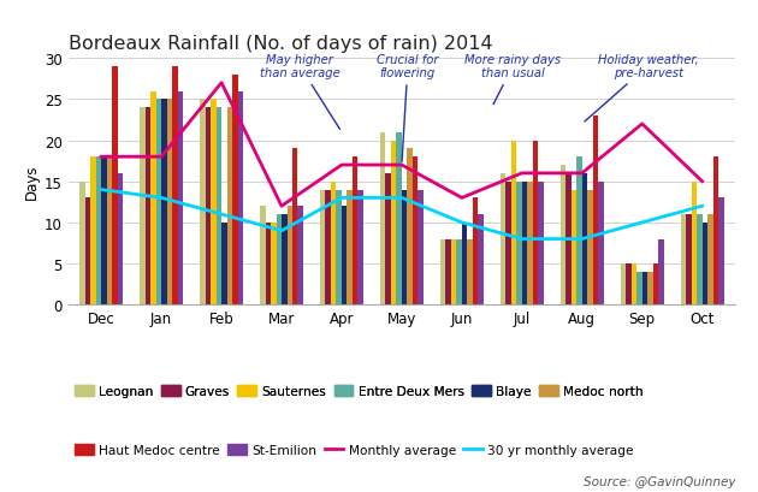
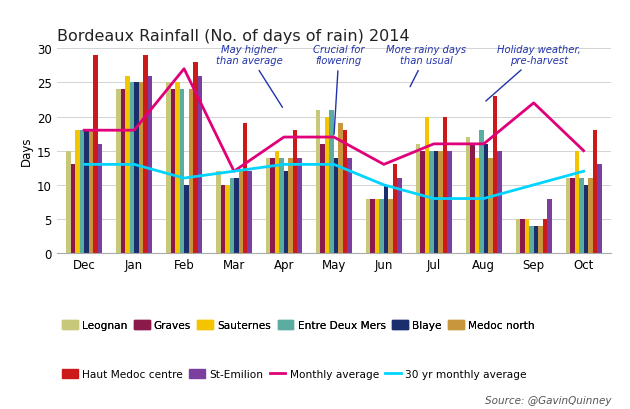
30 yr monthly average/Dec: 14 -> 13
30 yr monthly average/Mar: 9 -> 12
